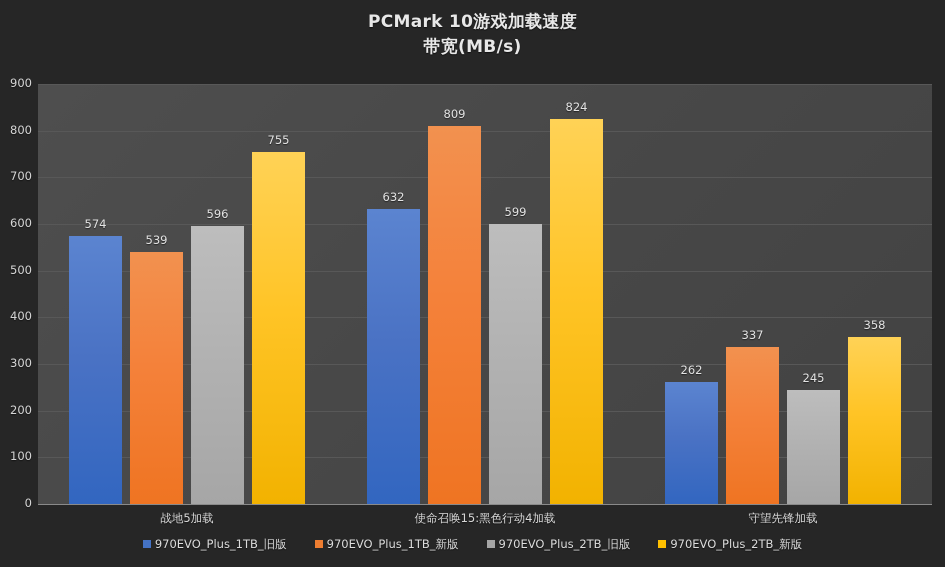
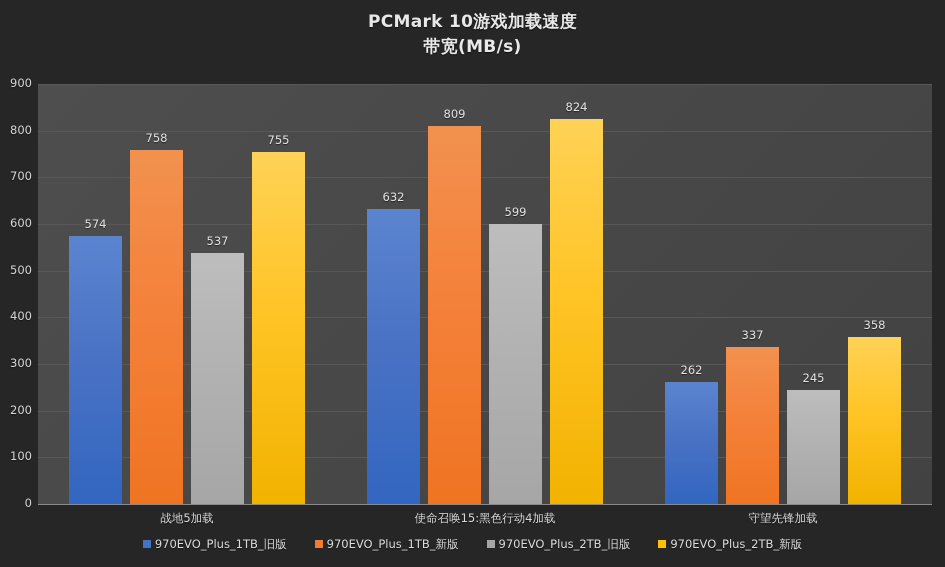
970EVO_Plus_1TB_新版/战地5加载: 539 -> 758
970EVO_Plus_2TB_旧版/战地5加载: 596 -> 537
